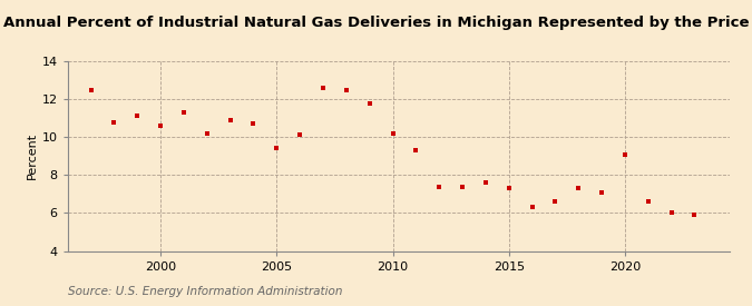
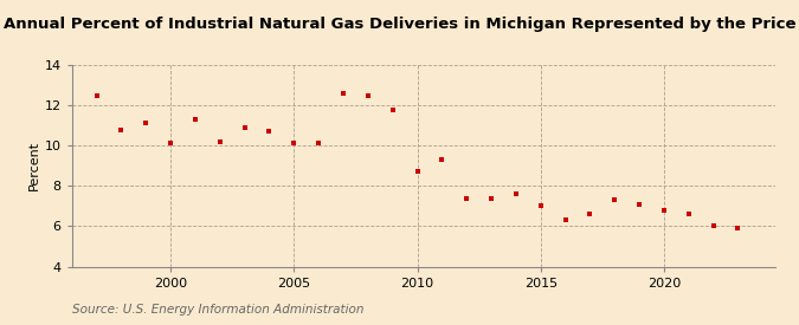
2000: 10.6 -> 10.1
2005: 9.4 -> 10.1
2010: 10.2 -> 8.7
2015: 7.3 -> 7.0
2020: 9.1 -> 6.8
